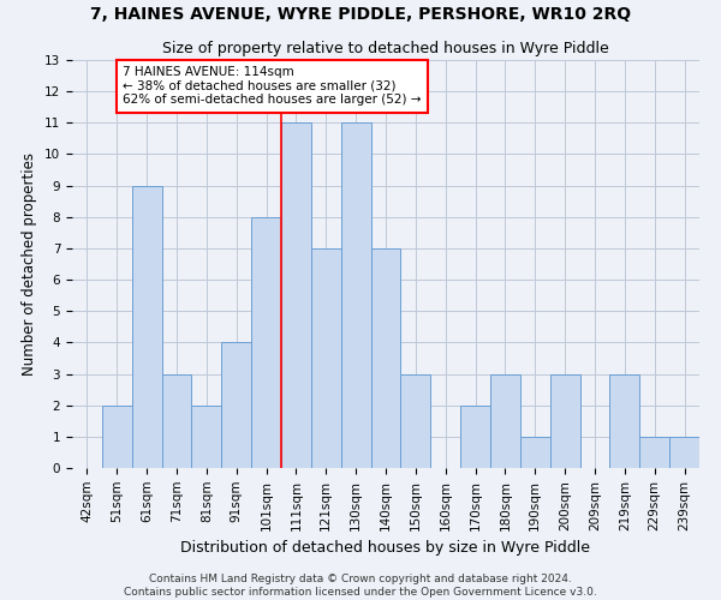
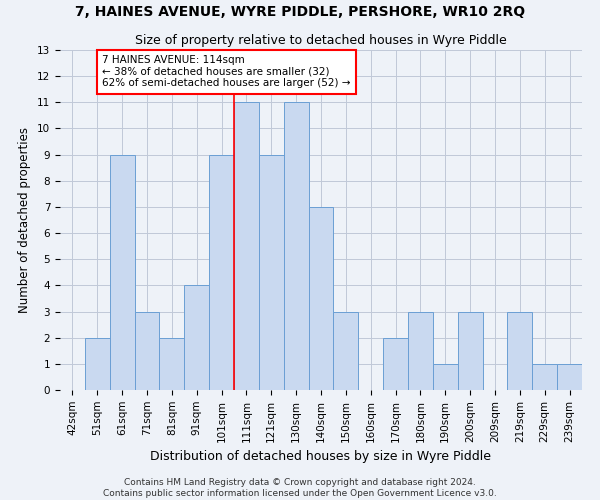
101sqm: 8 -> 9
121sqm: 7 -> 9
